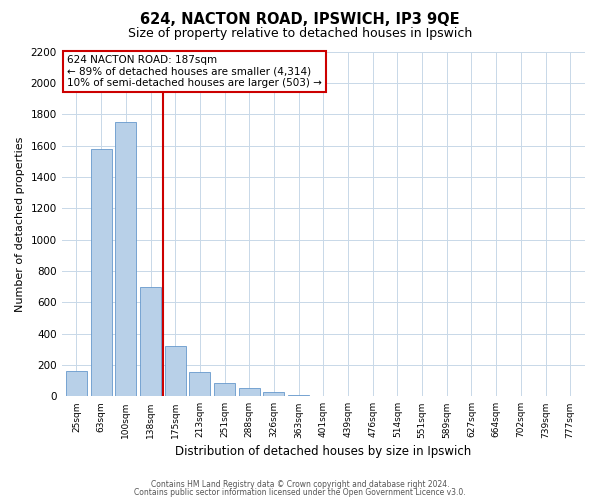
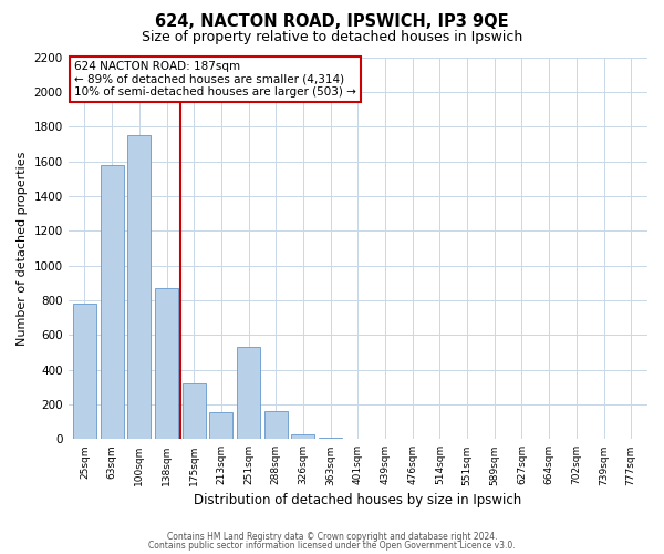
25sqm: 160 -> 780
138sqm: 700 -> 870
251sqm: 80 -> 530
288sqm: 50 -> 160
